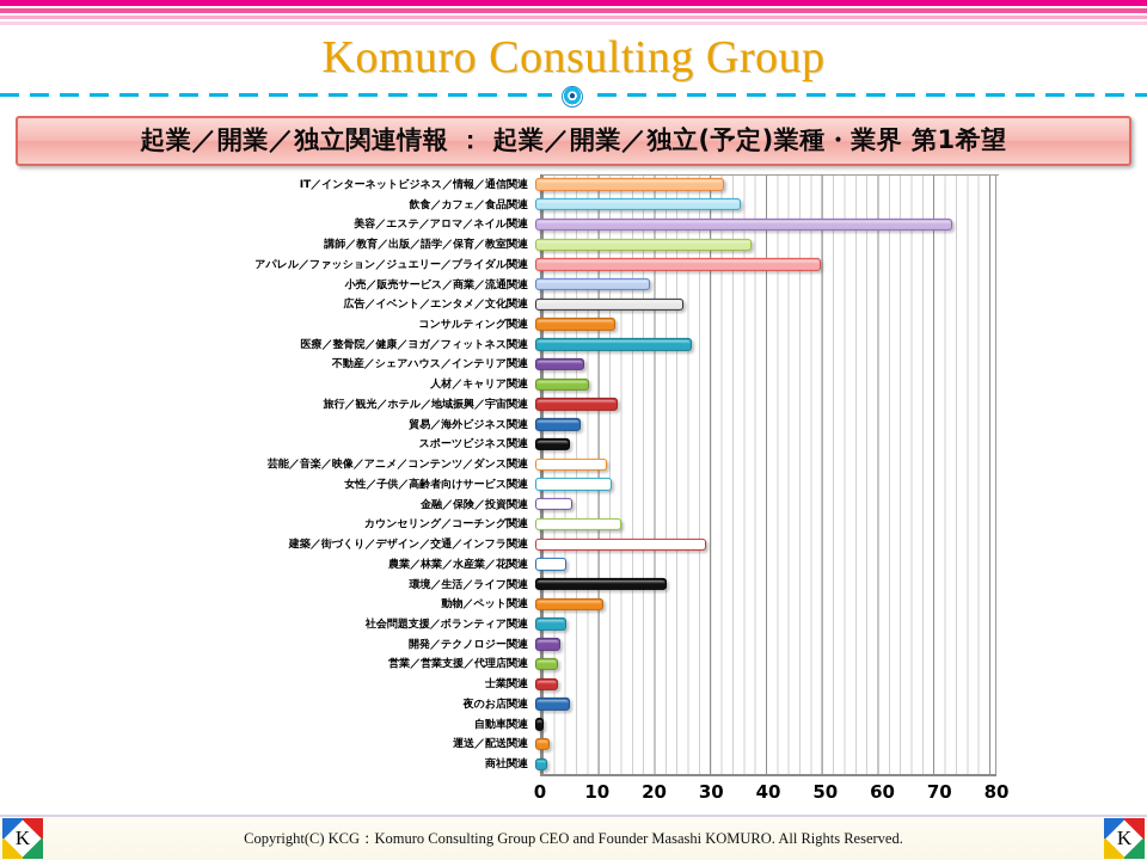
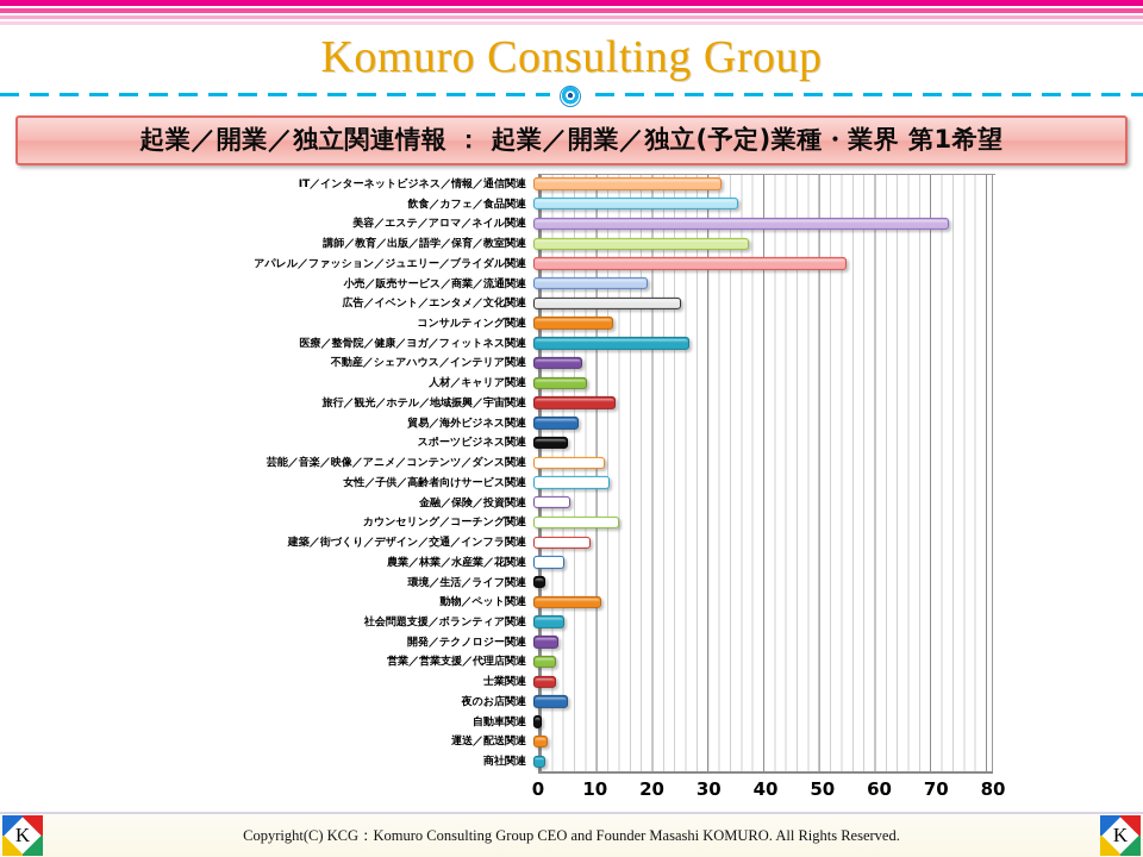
アパレル／ファッション／ジュエリー／ブライダル関連: 50 -> 55
建築／街づくり／デザイン／交通／インフラ関連: 30 -> 10
環境／生活／ライフ関連: 23 -> 2
